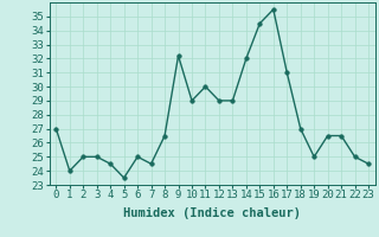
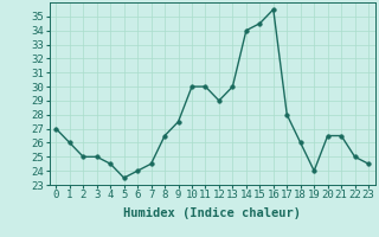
1: 24.0 -> 26.0
6: 25.0 -> 24.0
9: 32.2 -> 27.5
10: 29.0 -> 30.0
13: 29.0 -> 30.0
14: 32.0 -> 34.0
17: 31.0 -> 28.0
18: 27.0 -> 26.0
19: 25.0 -> 24.0
